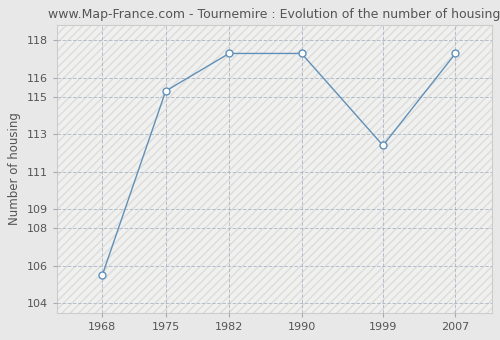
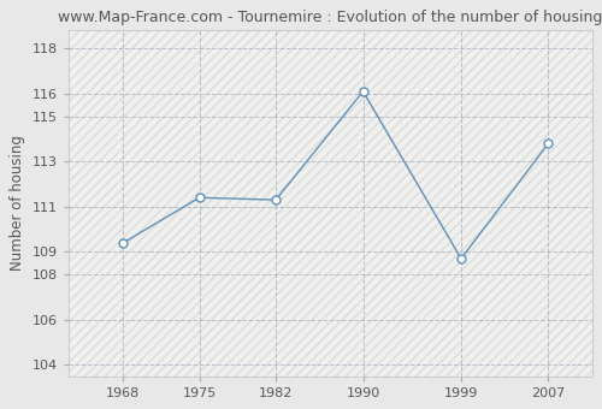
1968: 105.5 -> 109.4
1975: 115.3 -> 111.4
1982: 117.3 -> 111.3
1990: 117.3 -> 116.1
1999: 112.4 -> 108.7
2007: 117.3 -> 113.8
